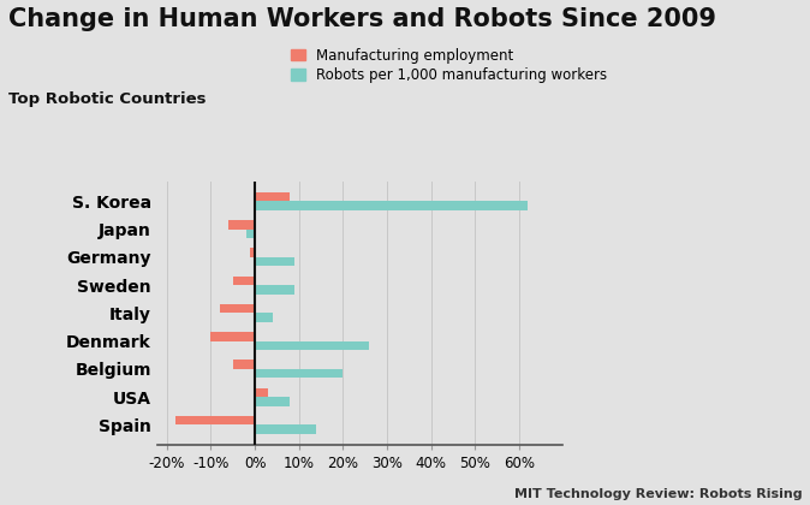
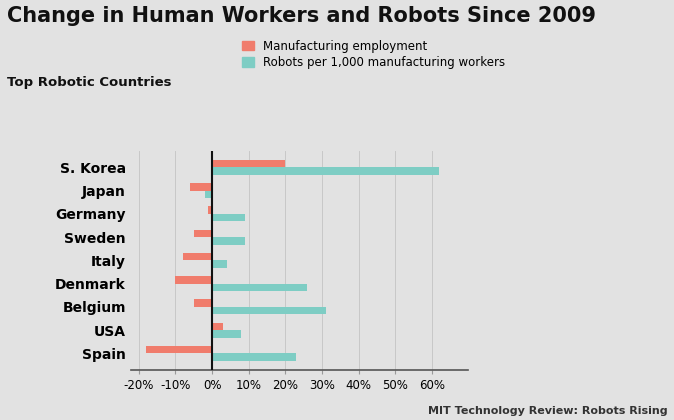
Manufacturing employment/S. Korea: 8% -> 20%
Robots per 1,000 manufacturing workers/Belgium: 20% -> 31%
Robots per 1,000 manufacturing workers/Spain: 14% -> 23%
